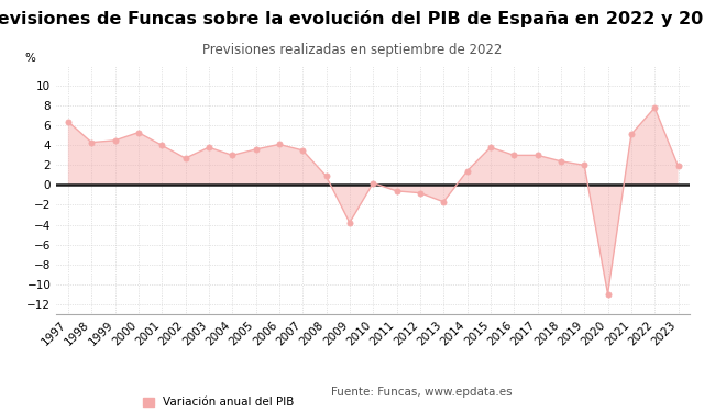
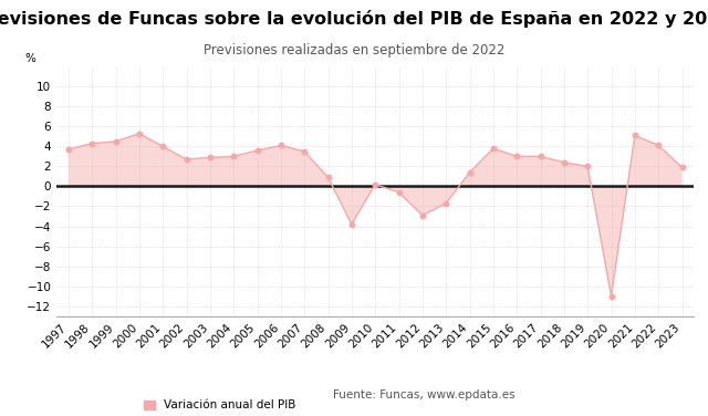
1997: 6.4 -> 3.7
2003: 3.8 -> 2.9
2012: -0.8 -> -2.9
2022: 7.8 -> 4.1
